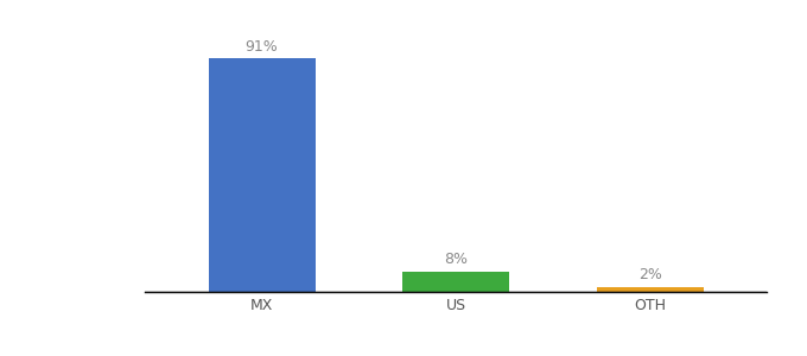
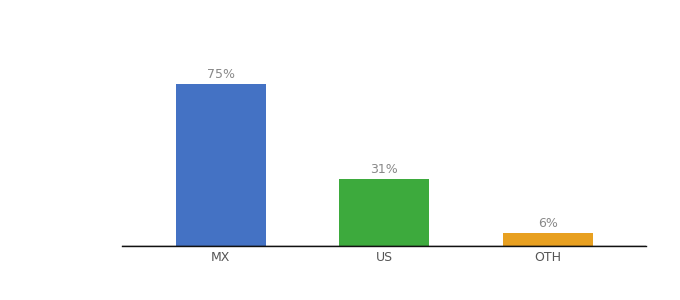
MX: 91% -> 75%
US: 8% -> 31%
OTH: 2% -> 6%
